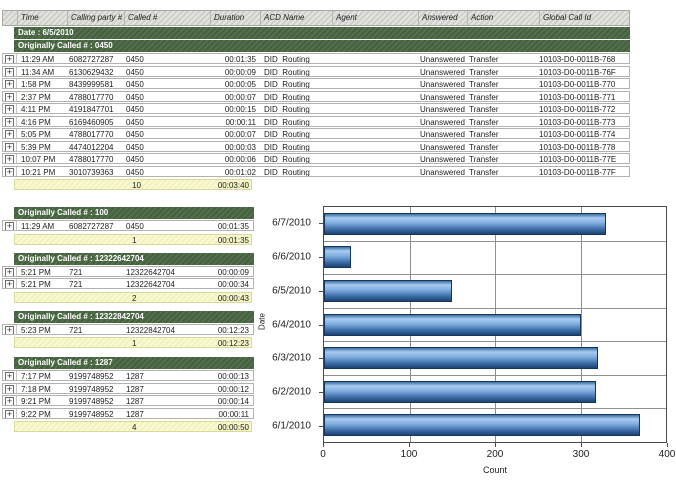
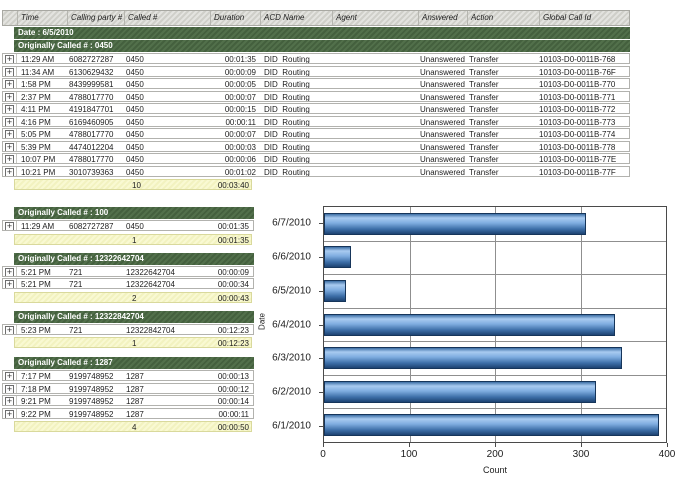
6/7/2010: 330 -> 310
6/5/2010: 150 -> 30
6/4/2010: 300 -> 340
6/3/2010: 320 -> 350
6/1/2010: 370 -> 390
